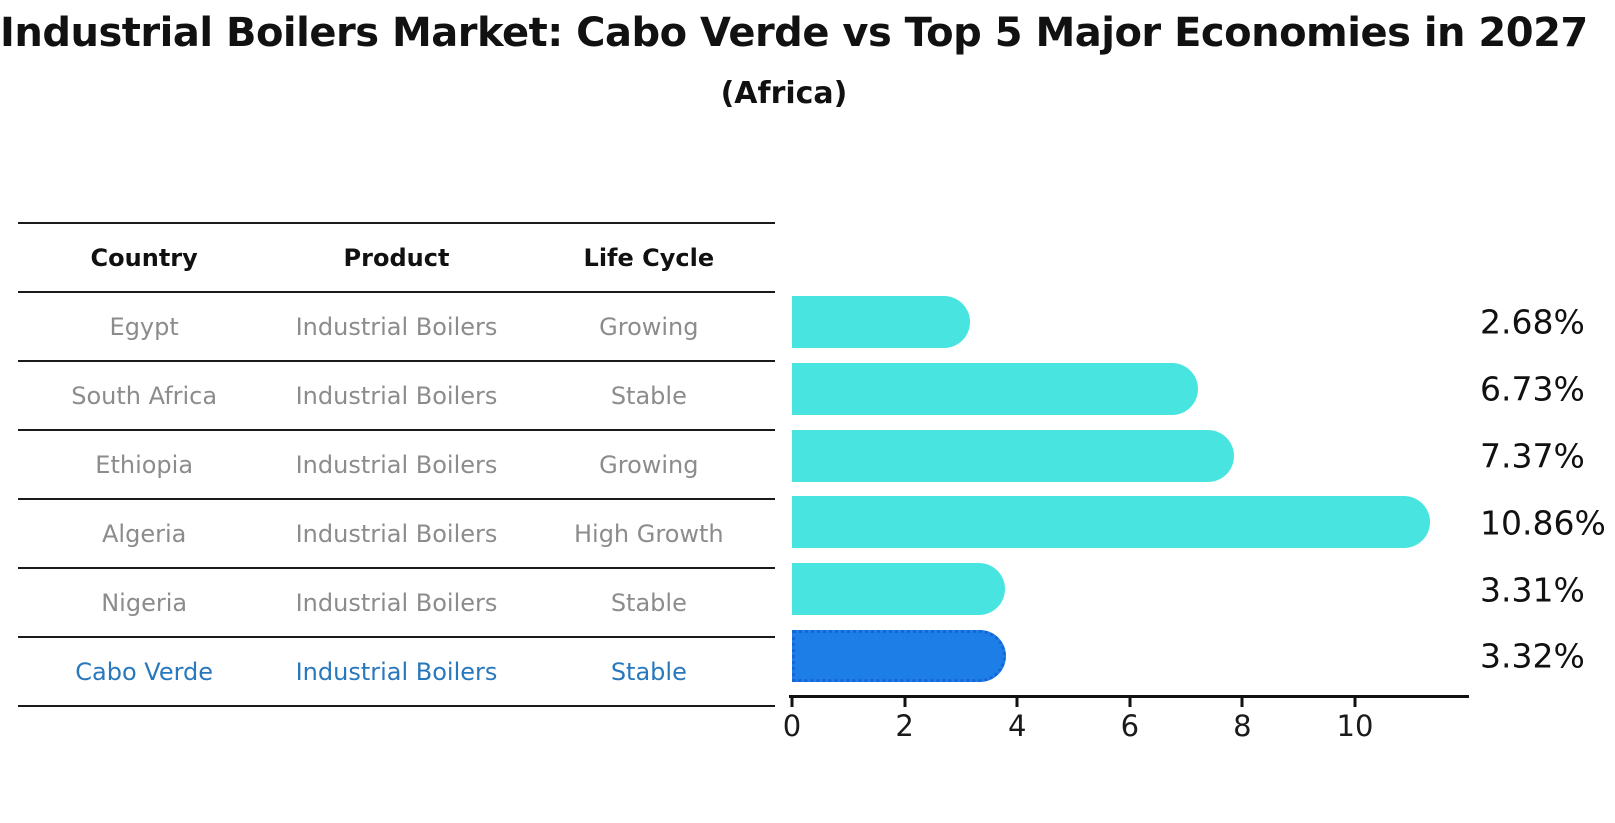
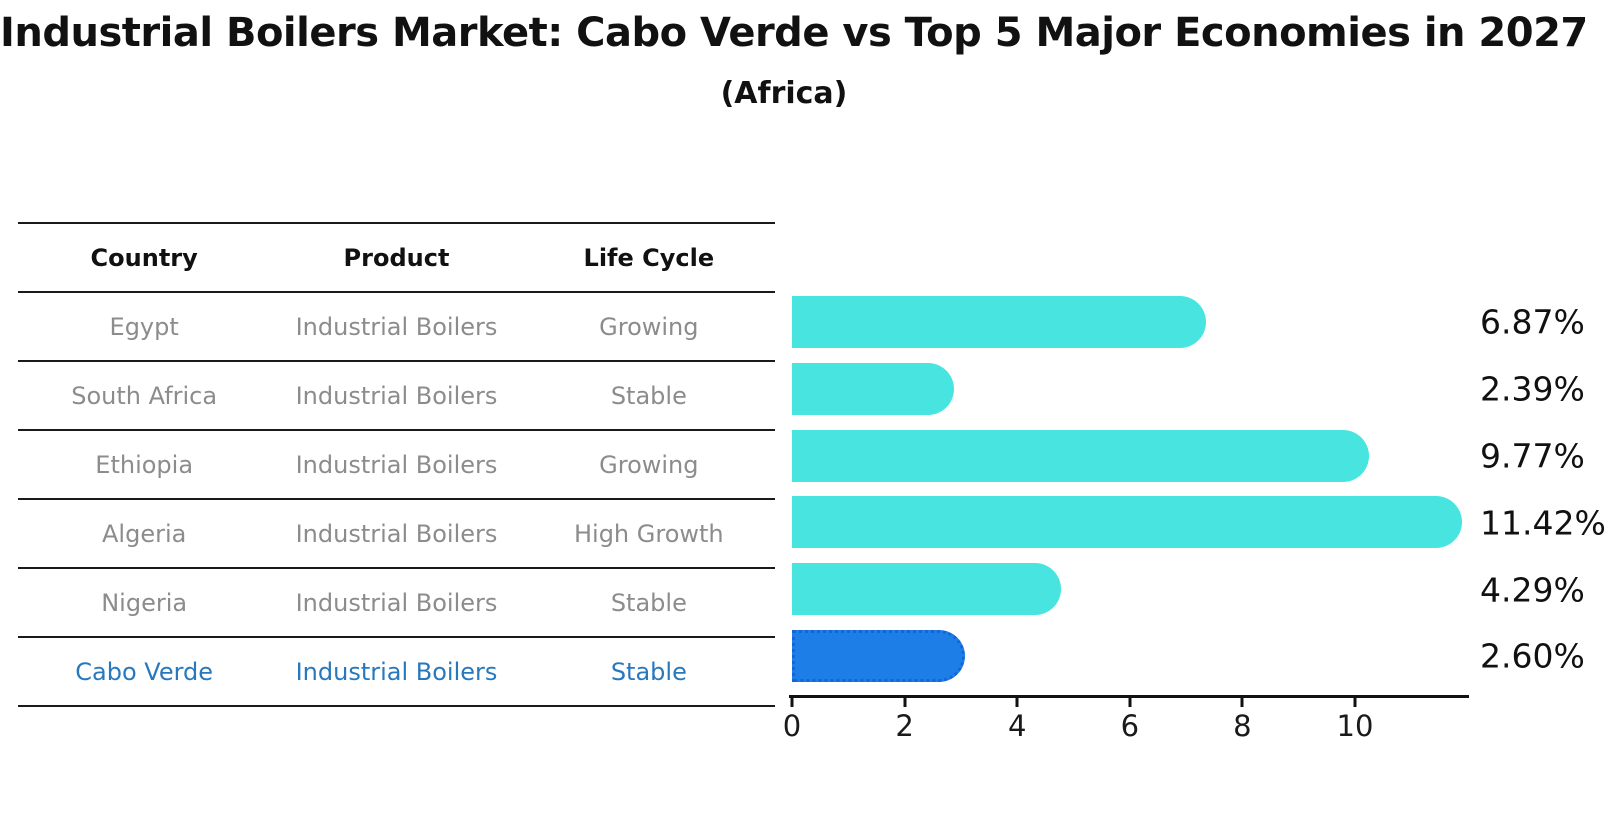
Egypt: 2.68% -> 6.87%
South Africa: 6.73% -> 2.39%
Ethiopia: 7.37% -> 9.77%
Algeria: 10.86% -> 11.42%
Nigeria: 3.31% -> 4.29%
Cabo Verde: 3.32% -> 2.60%
